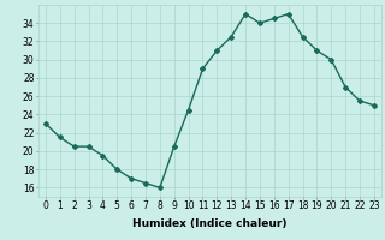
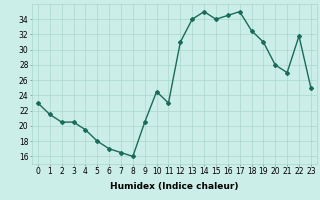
11: 29.0 -> 23.0
13: 32.5 -> 34.0
20: 30.0 -> 28.0
22: 25.5 -> 31.8
